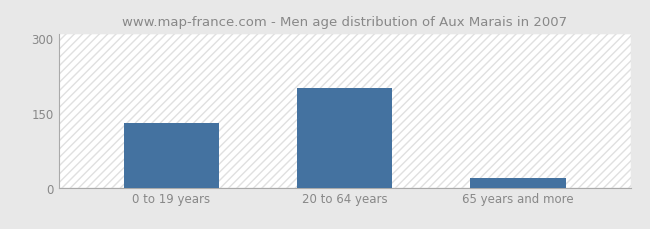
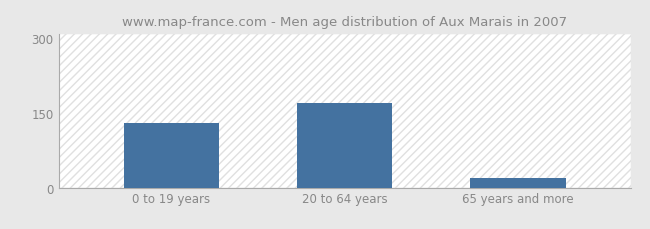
20 to 64 years: 200 -> 170
